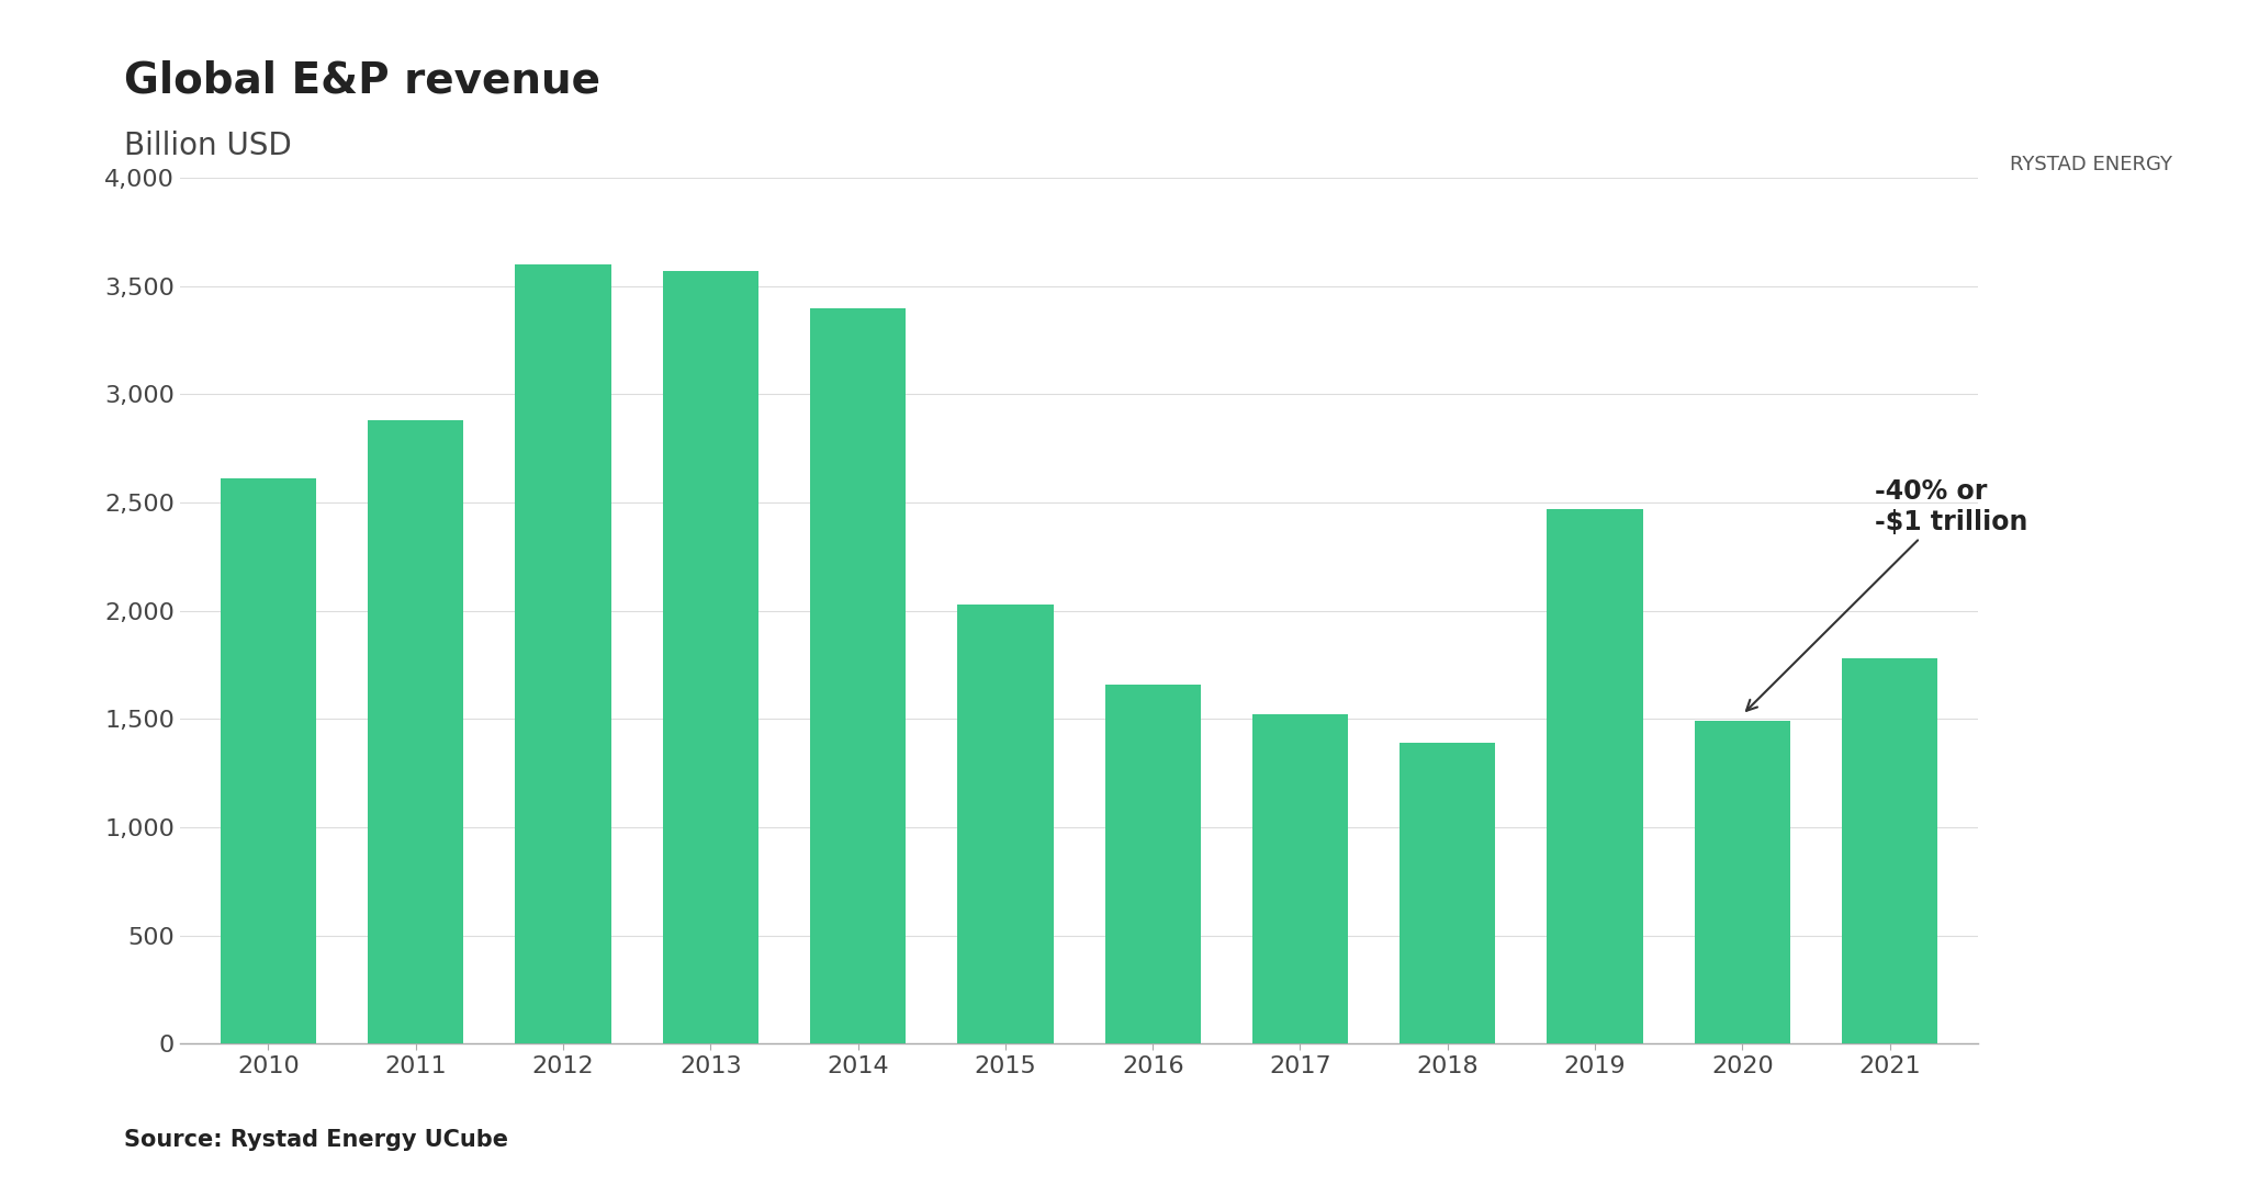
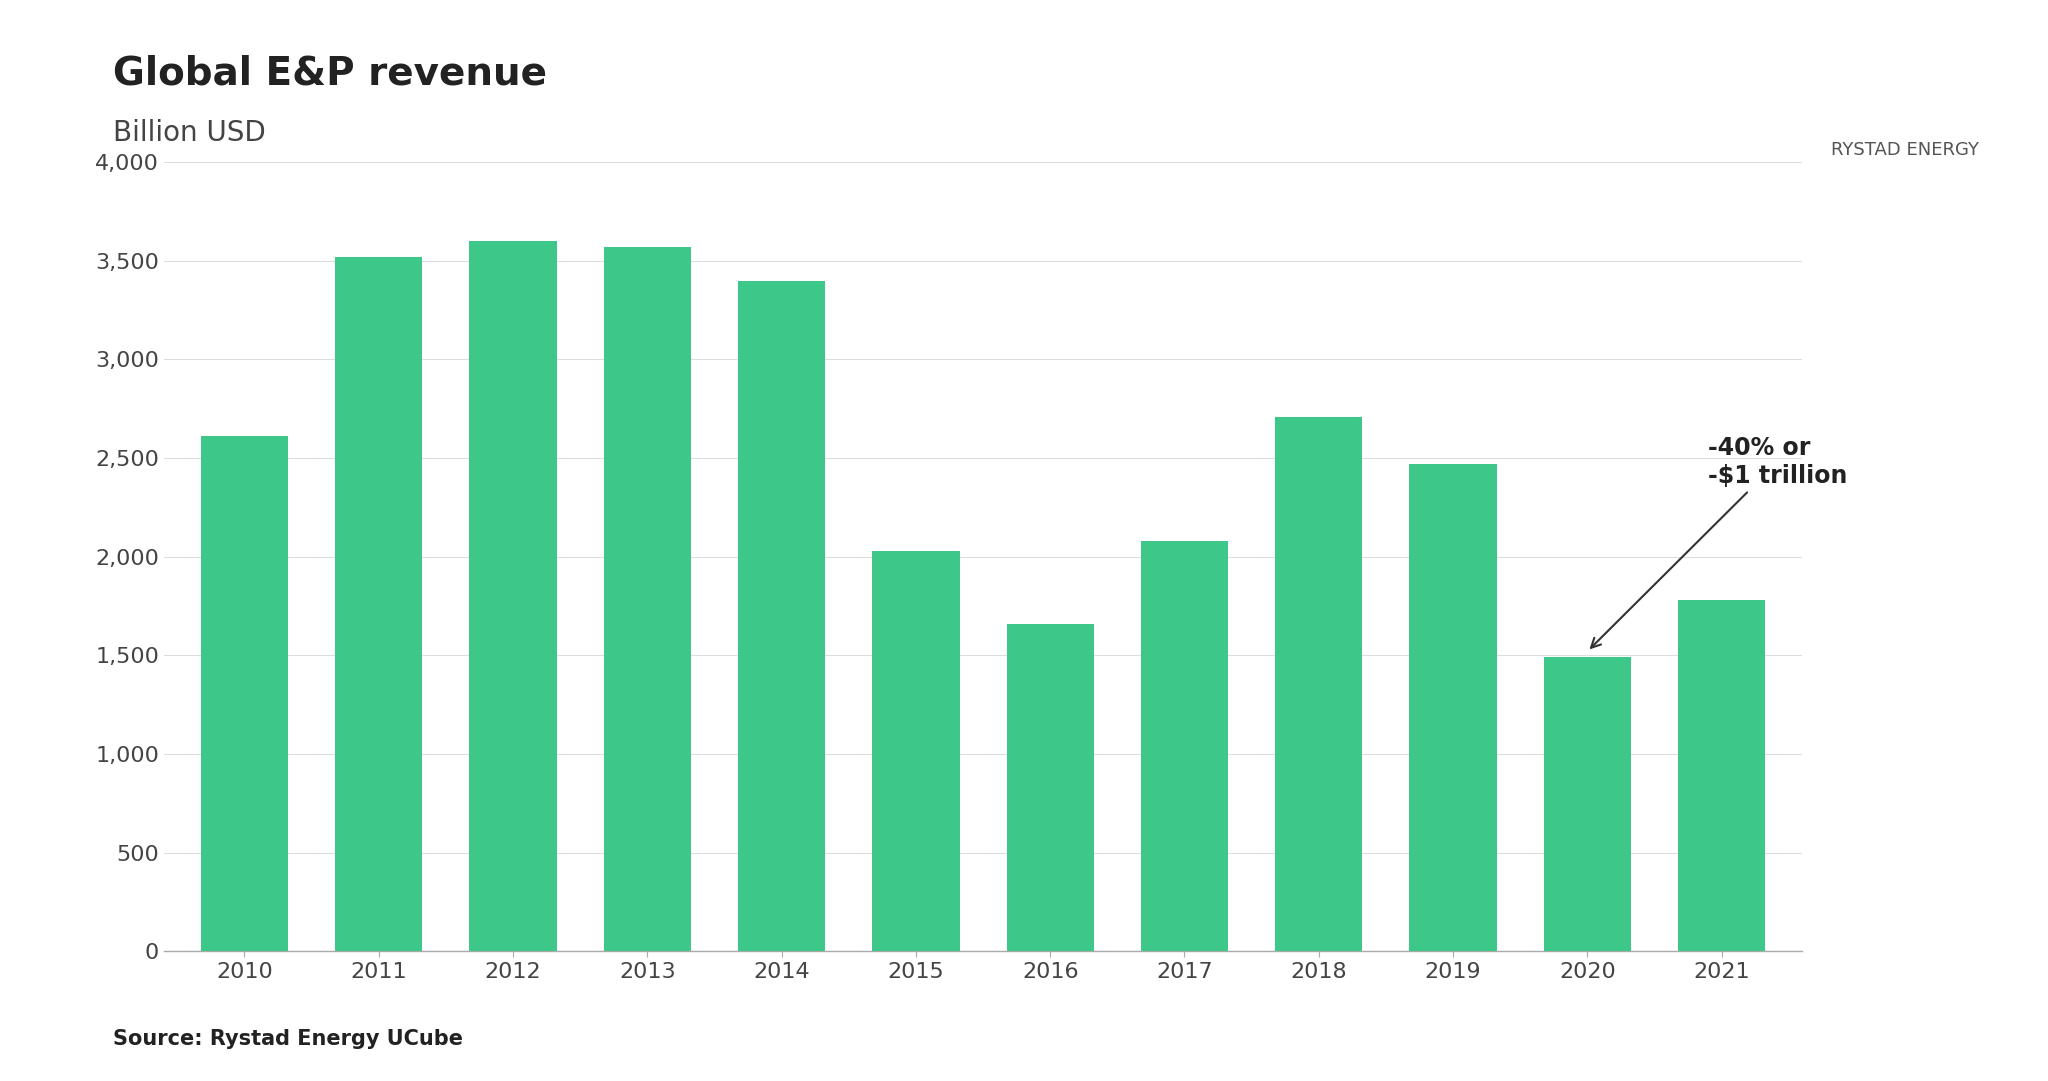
2011: 2,880 -> 3,520
2017: 1,520 -> 2,080
2018: 1,390 -> 2,710
